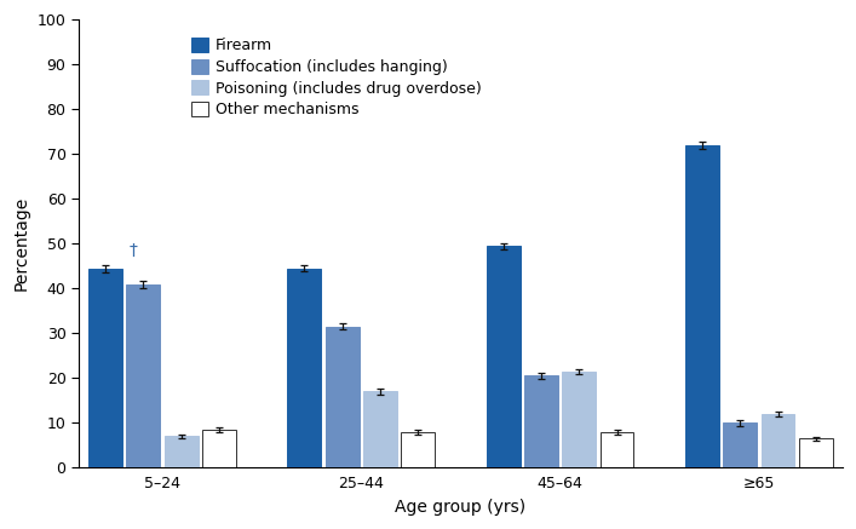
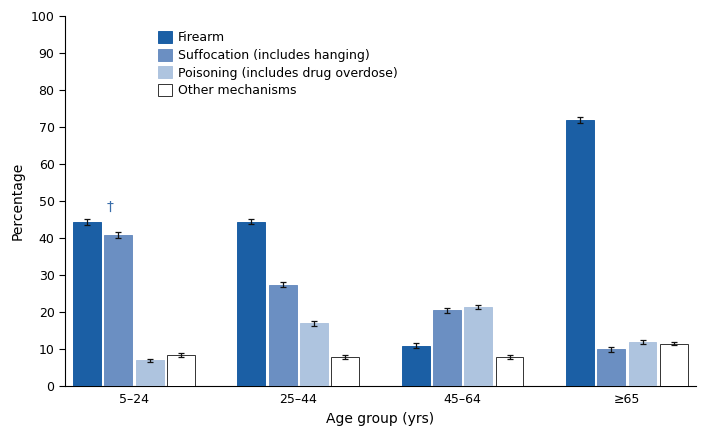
Suffocation (includes hanging)/25–44: 31.5 -> 27.5
Firearm/45–64: 49.5 -> 11.0
Other mechanisms/≥65: 6.5 -> 11.5
